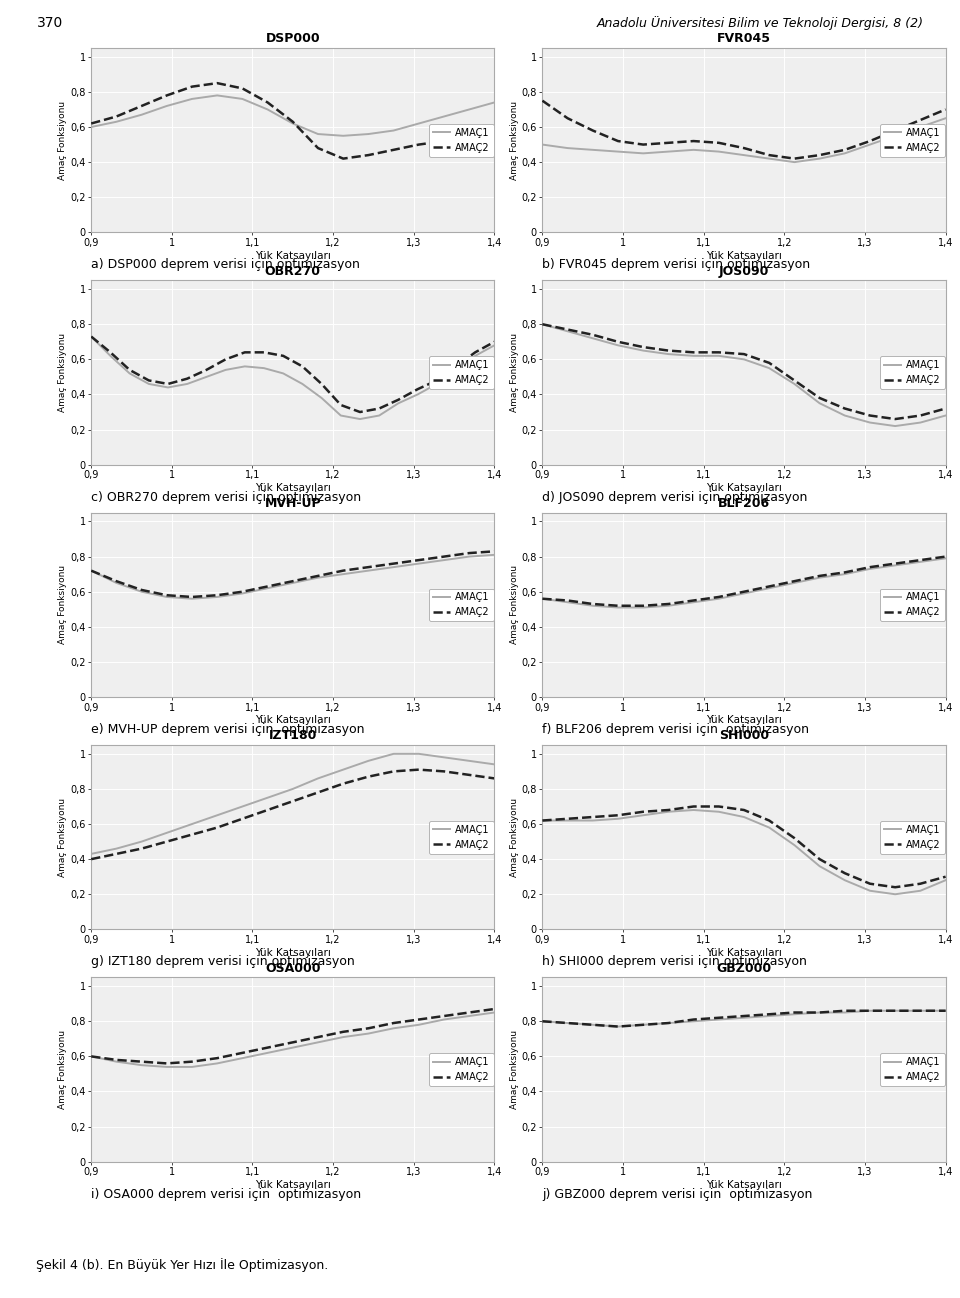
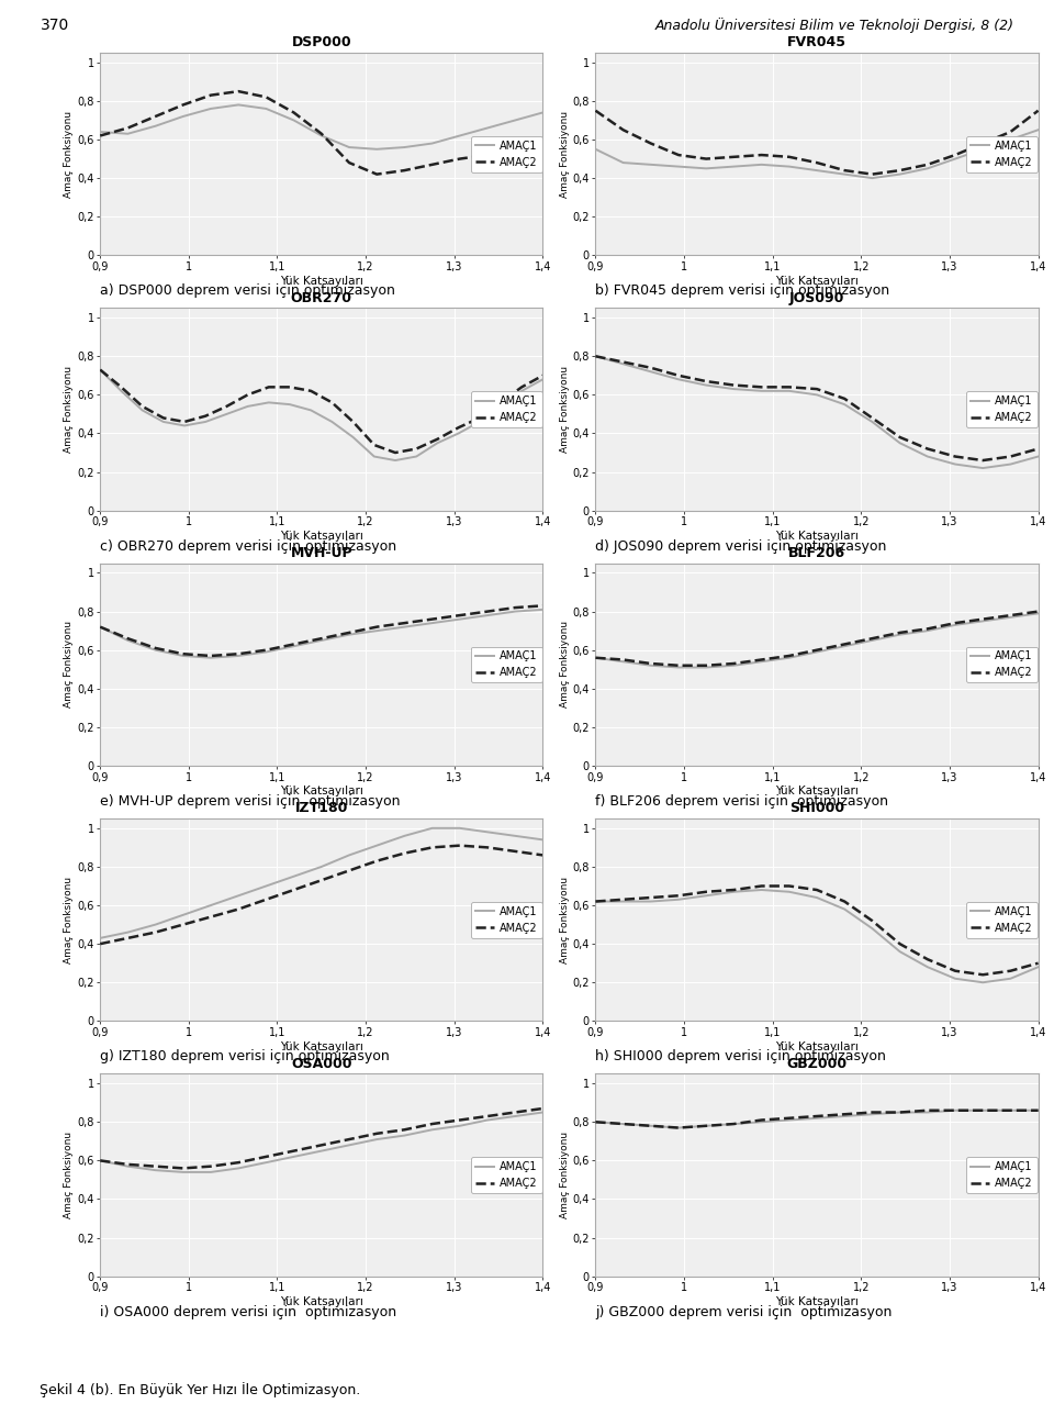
DSP000/AMAÇ1/0,9: 0,60 -> 0,64
FVR045/AMAÇ1/0,9: 0,50 -> 0,55
FVR045/AMAÇ2/1,4: 0,70 -> 0,75
